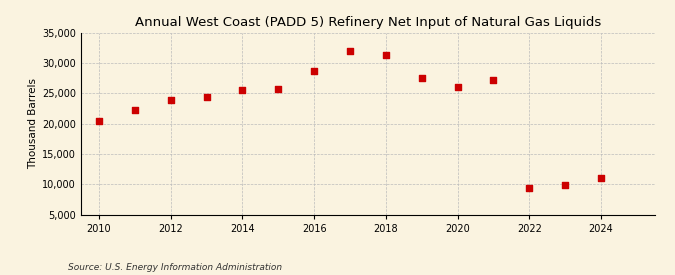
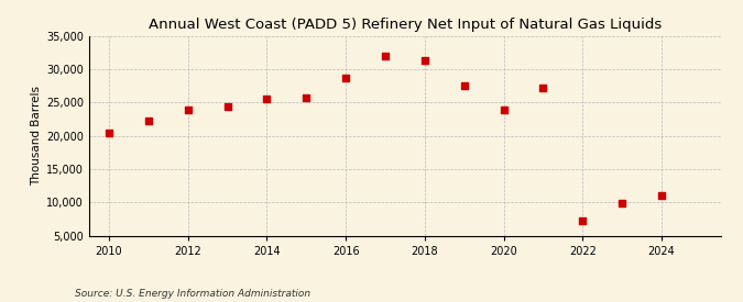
2020: 26,100 -> 24,000
2022: 9,400 -> 7,200
